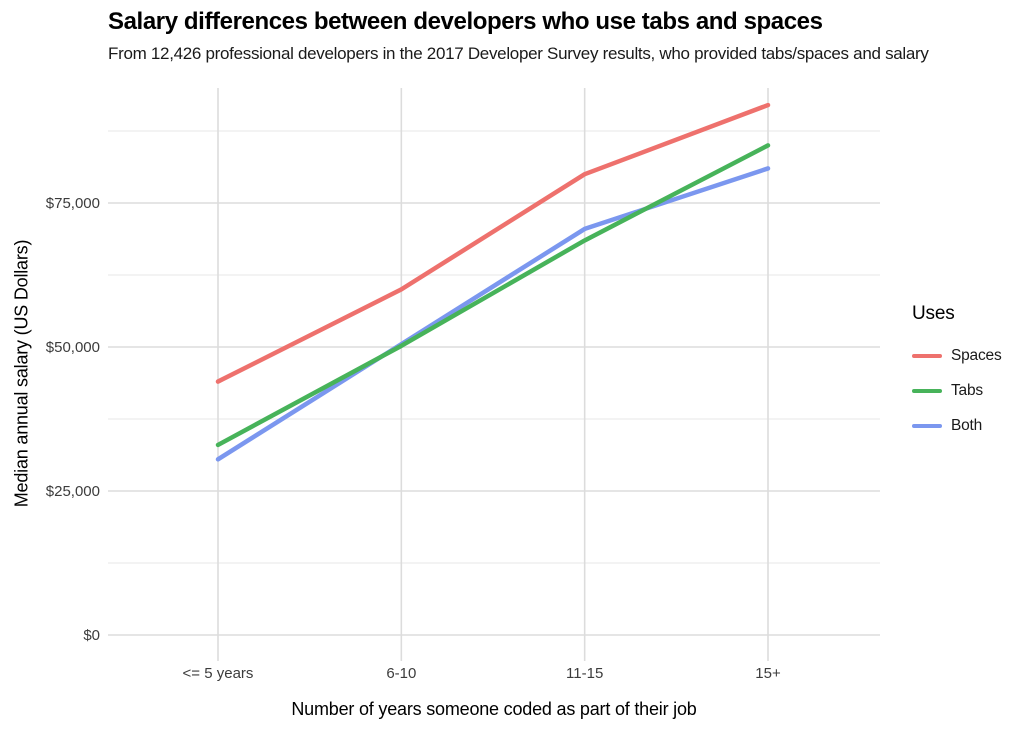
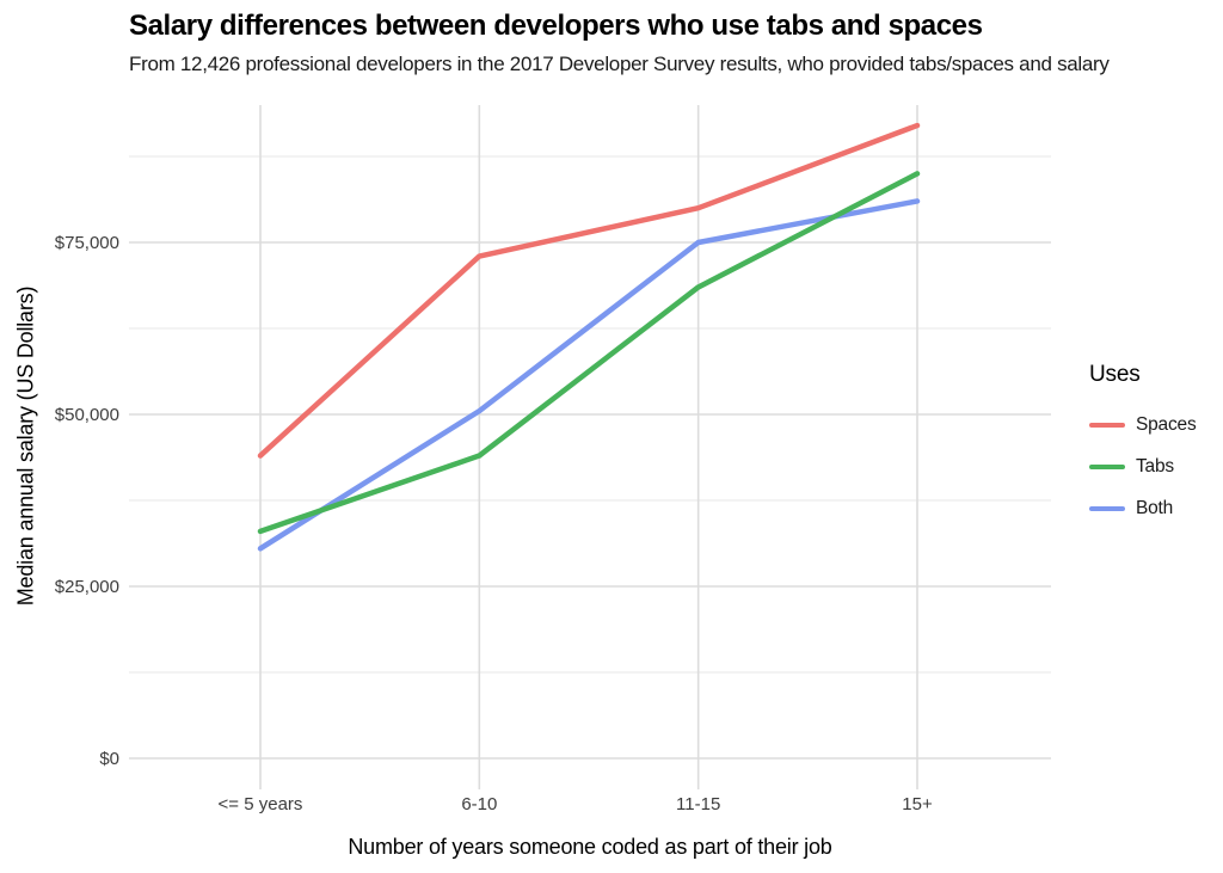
Spaces/6-10: $60000 -> $73000
Tabs/6-10: $50000 -> $44000
Both/11-15: $70000 -> $75000
